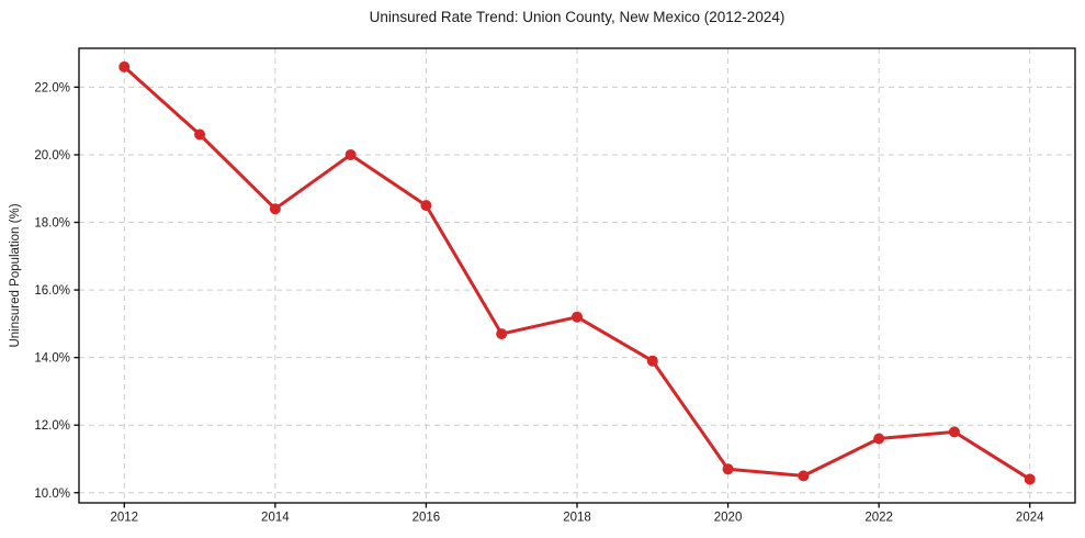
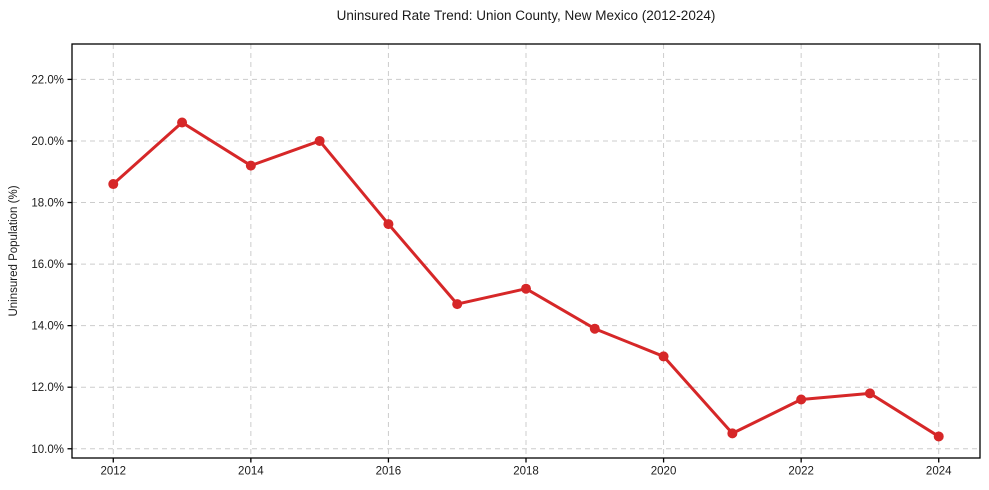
2012: 22.6% -> 18.6%
2014: 18.4% -> 19.2%
2016: 18.5% -> 17.3%
2020: 10.7% -> 13.0%
